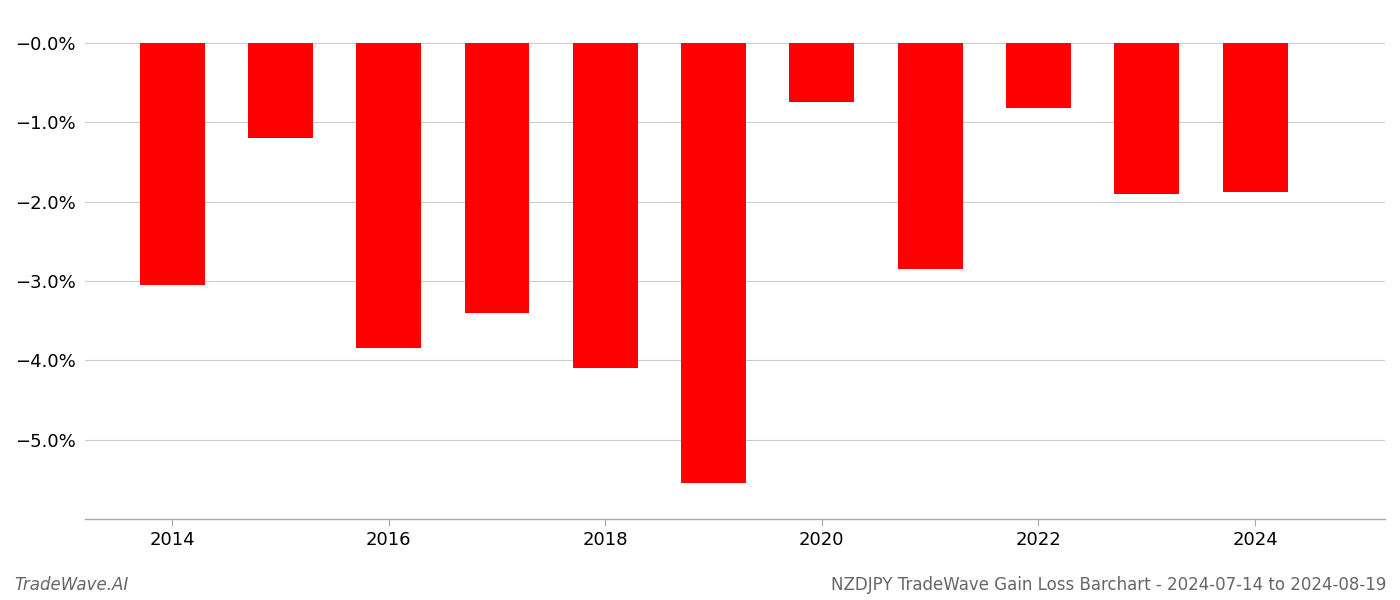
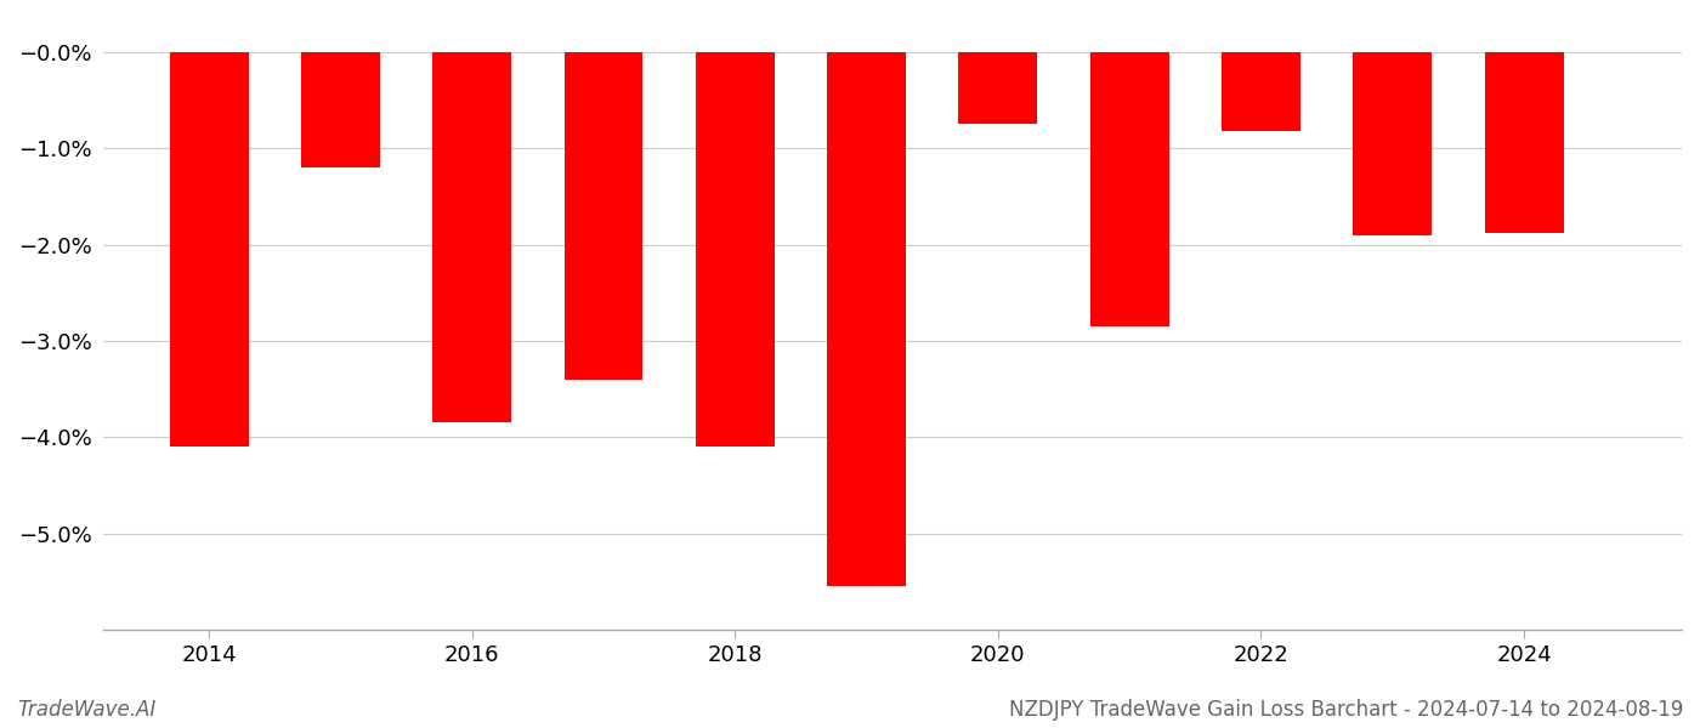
2014: -3.05% -> -4.10%
